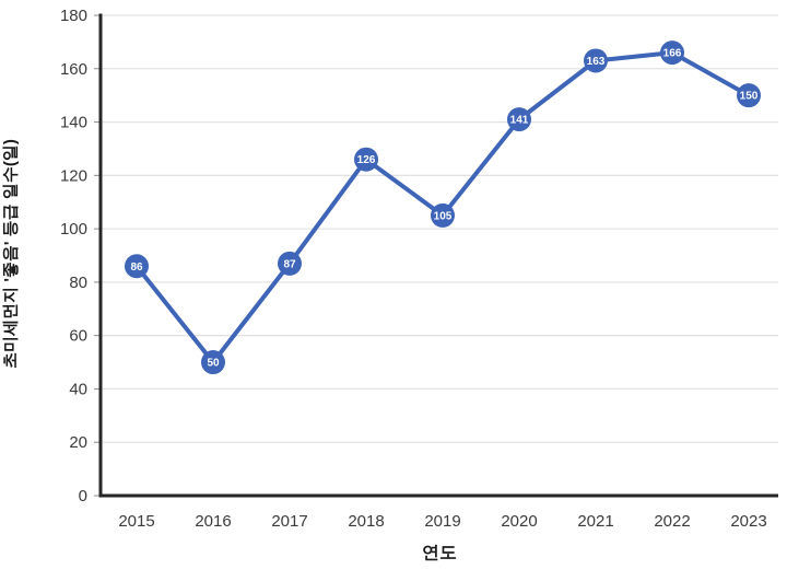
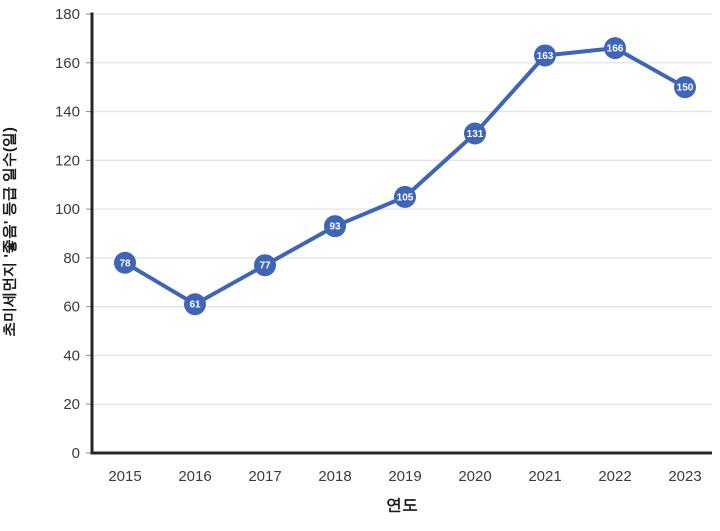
2015: 86 -> 78
2016: 50 -> 61
2017: 87 -> 77
2018: 126 -> 93
2020: 141 -> 131
